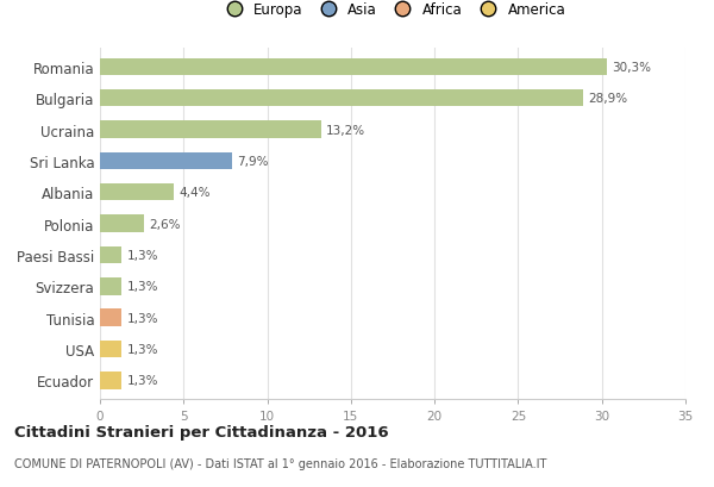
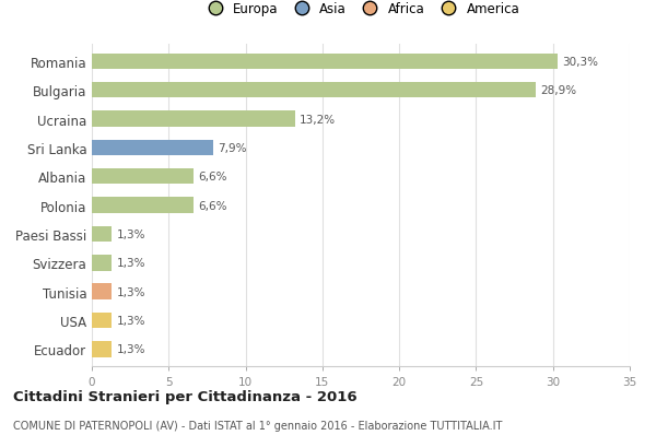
Albania: 4,4% -> 6,6%
Polonia: 2,6% -> 6,6%
